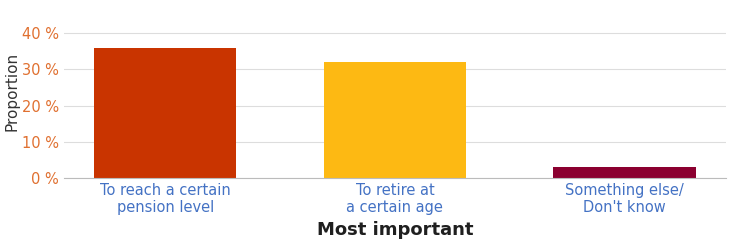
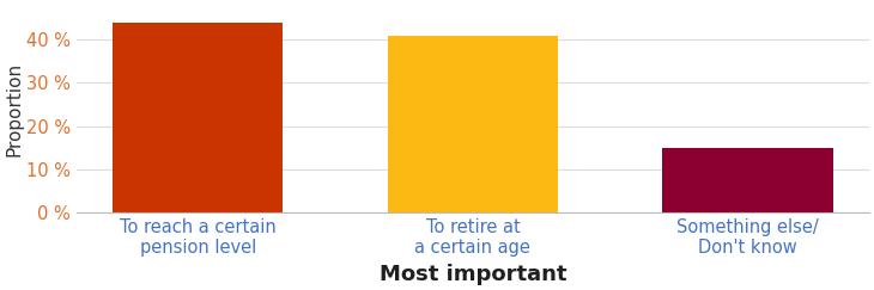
To reach a certain pension level: 36 % -> 44 %
To retire at a certain age: 32 % -> 41 %
Something else/ Don't know: 3 % -> 15 %
